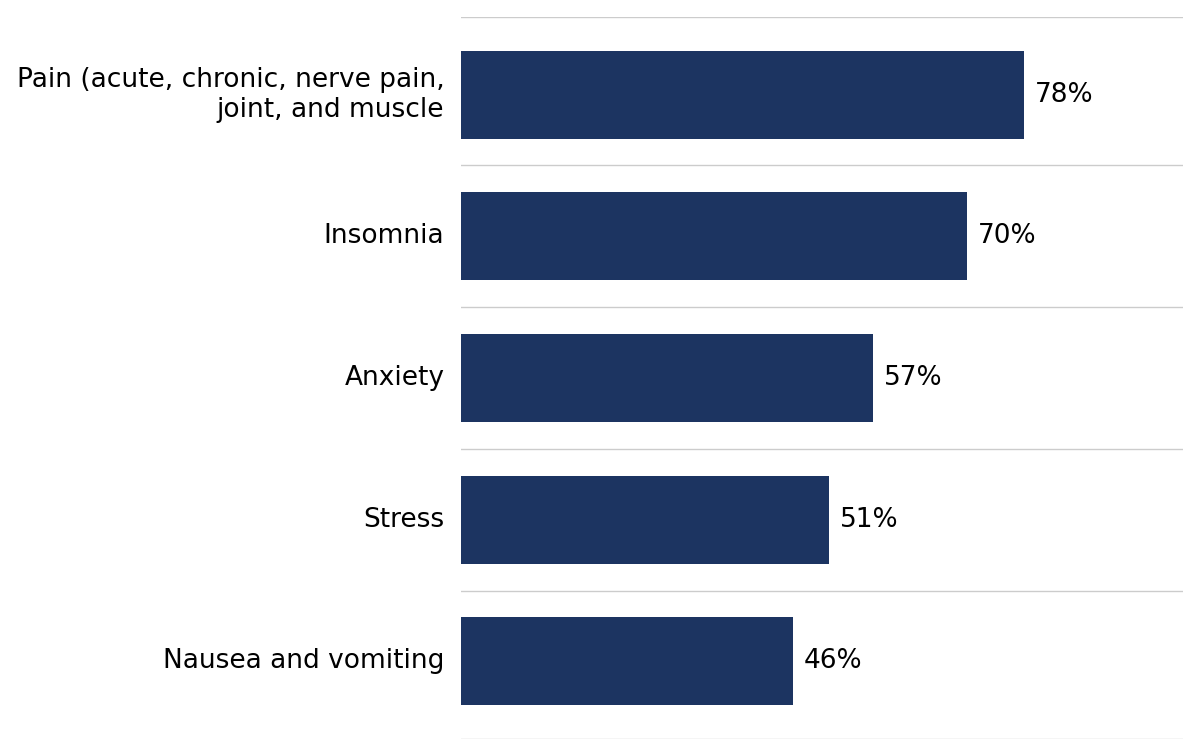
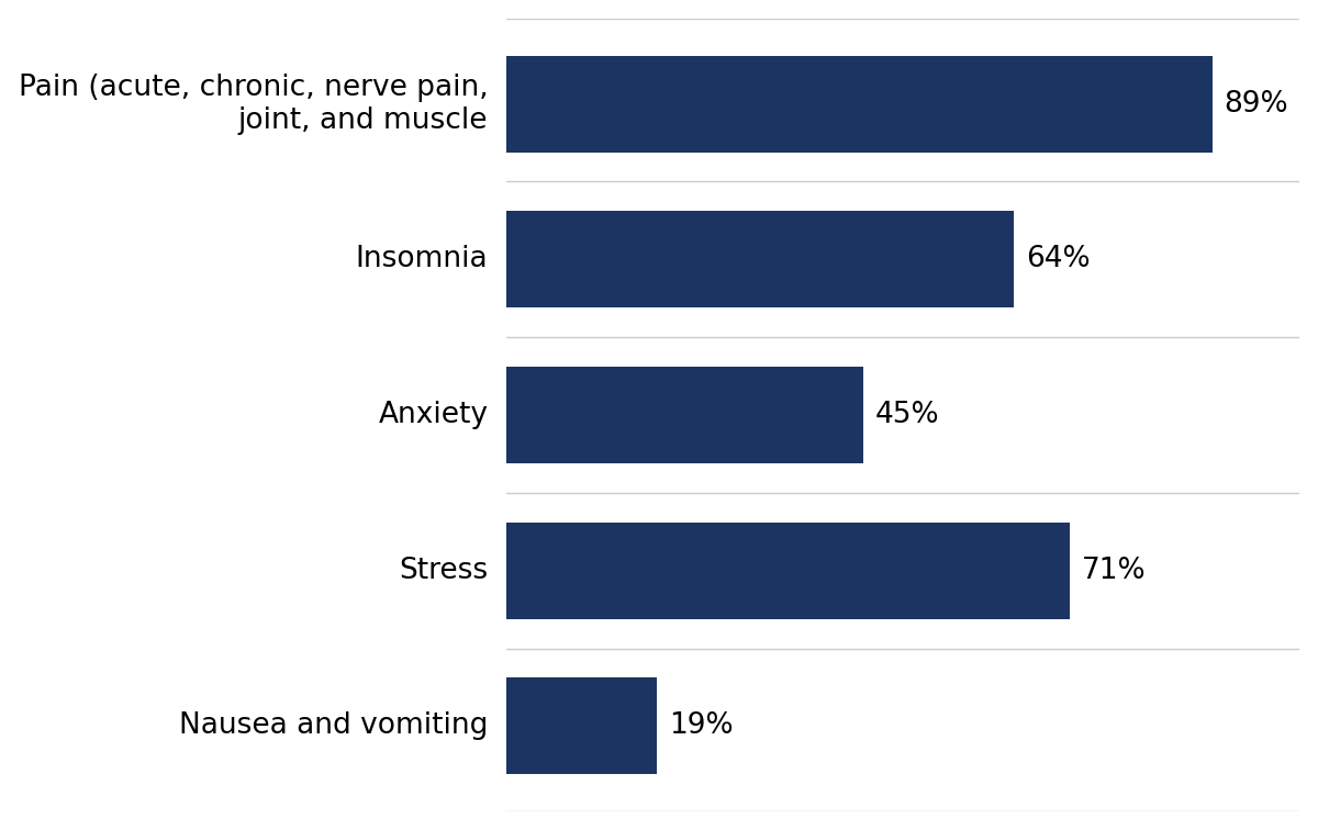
Pain (acute, chronic, nerve pain, joint, and muscle: 78% -> 89%
Insomnia: 70% -> 64%
Anxiety: 57% -> 45%
Stress: 51% -> 71%
Nausea and vomiting: 46% -> 19%
